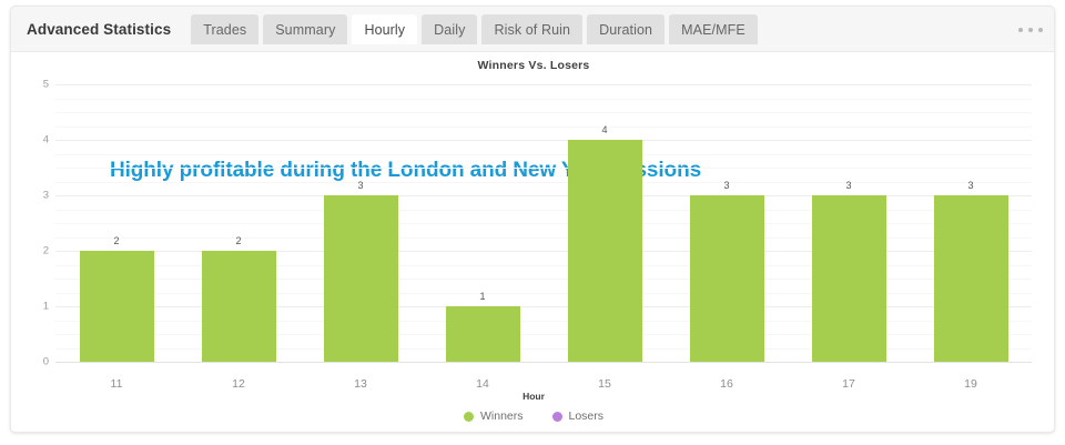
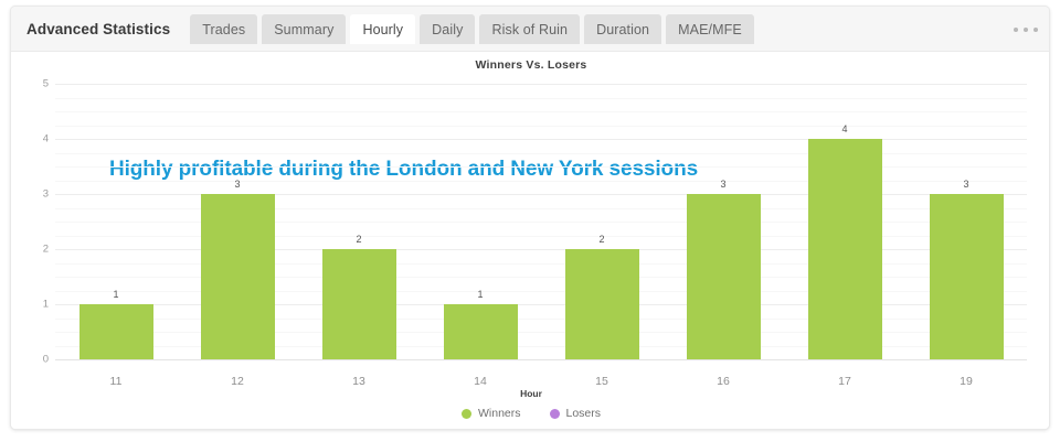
Winners/11: 2 -> 1
Winners/12: 2 -> 3
Winners/13: 3 -> 2
Winners/15: 4 -> 2
Winners/17: 3 -> 4
